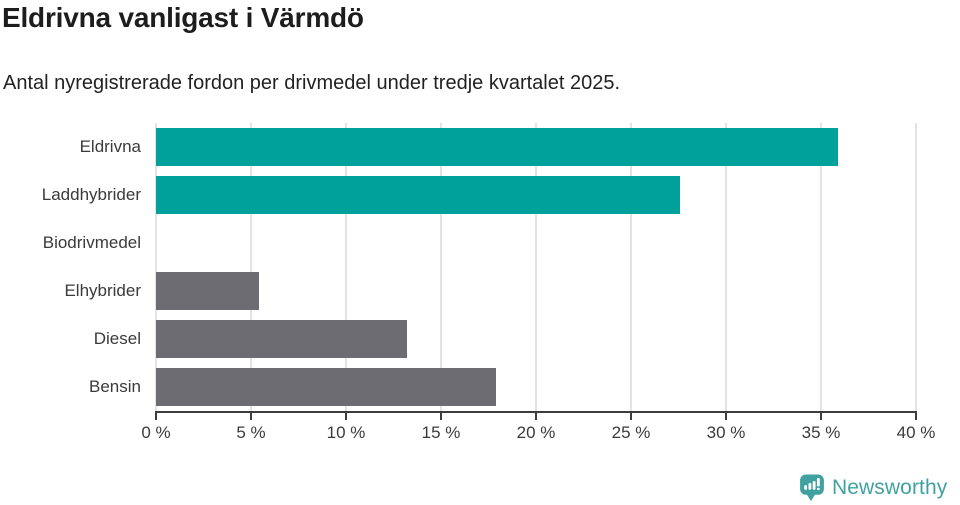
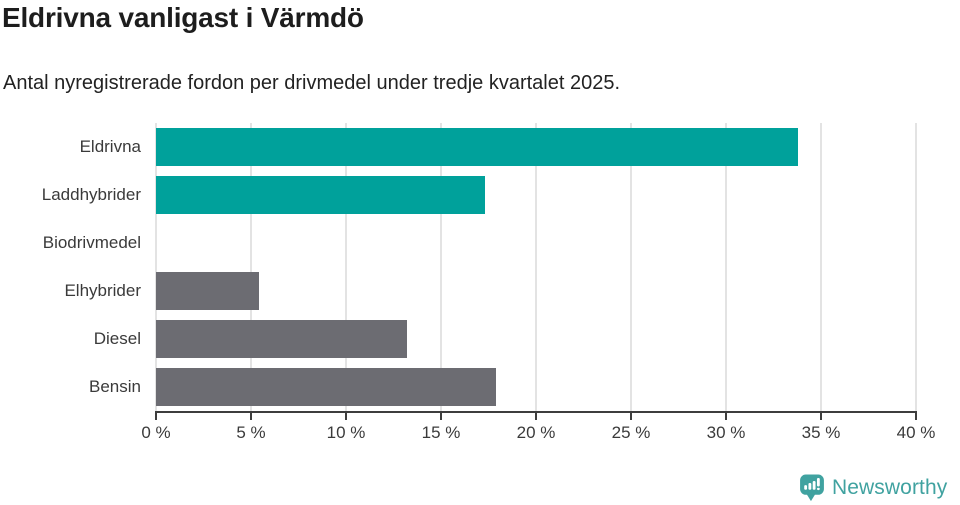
Eldrivna: 35.9% -> 33.8%
Laddhybrider: 27.6% -> 17.3%
